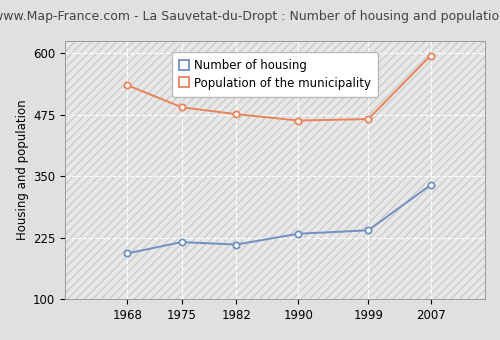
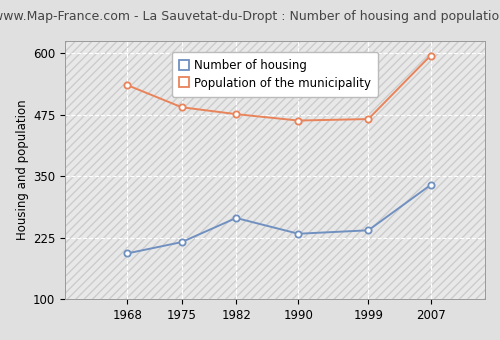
Number of housing/1982: 211 -> 265
